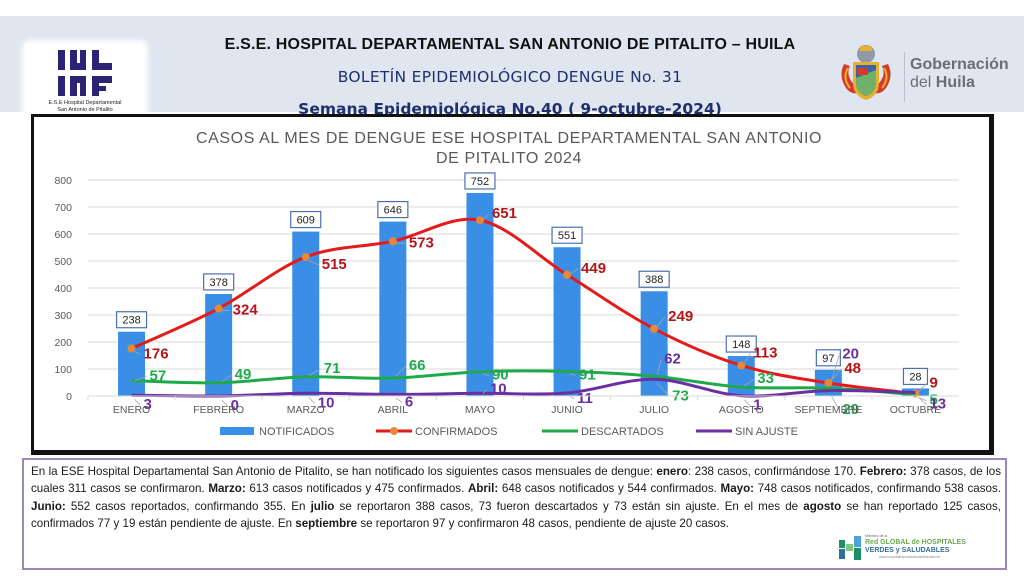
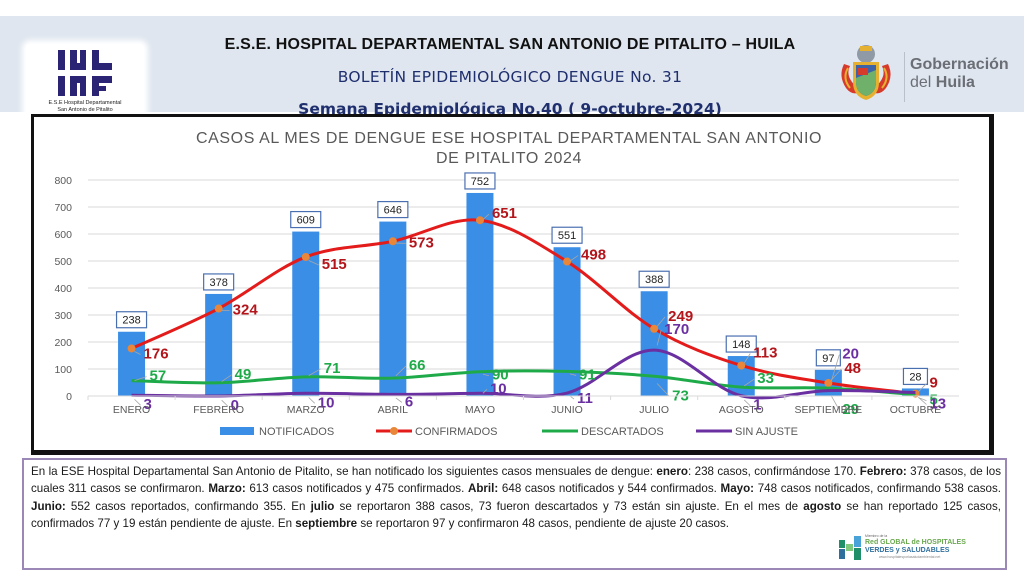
CONFIRMADOS/JUNIO: 449 -> 498
SIN AJUSTE/JULIO: 62 -> 170
